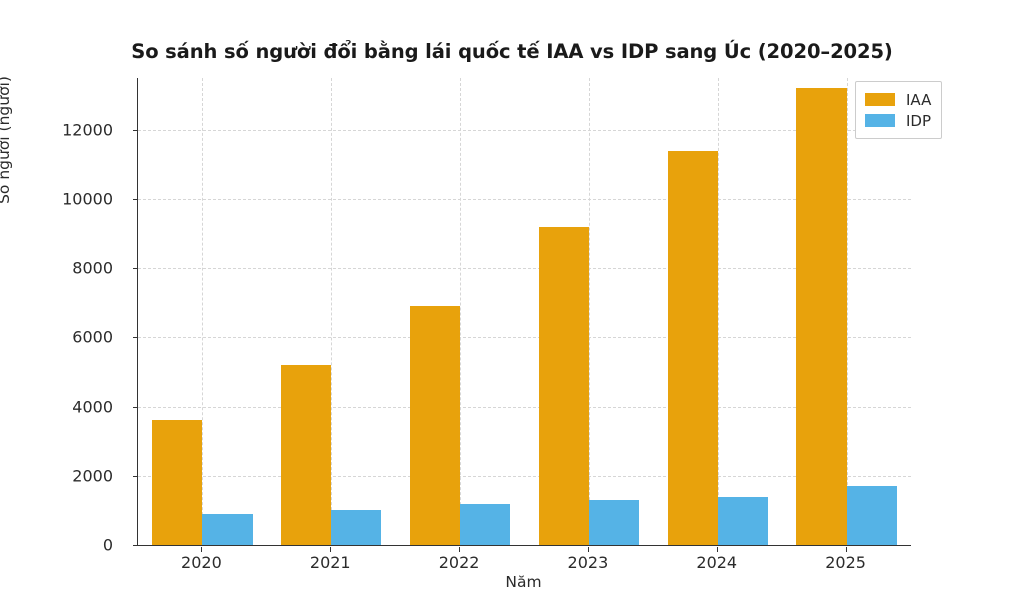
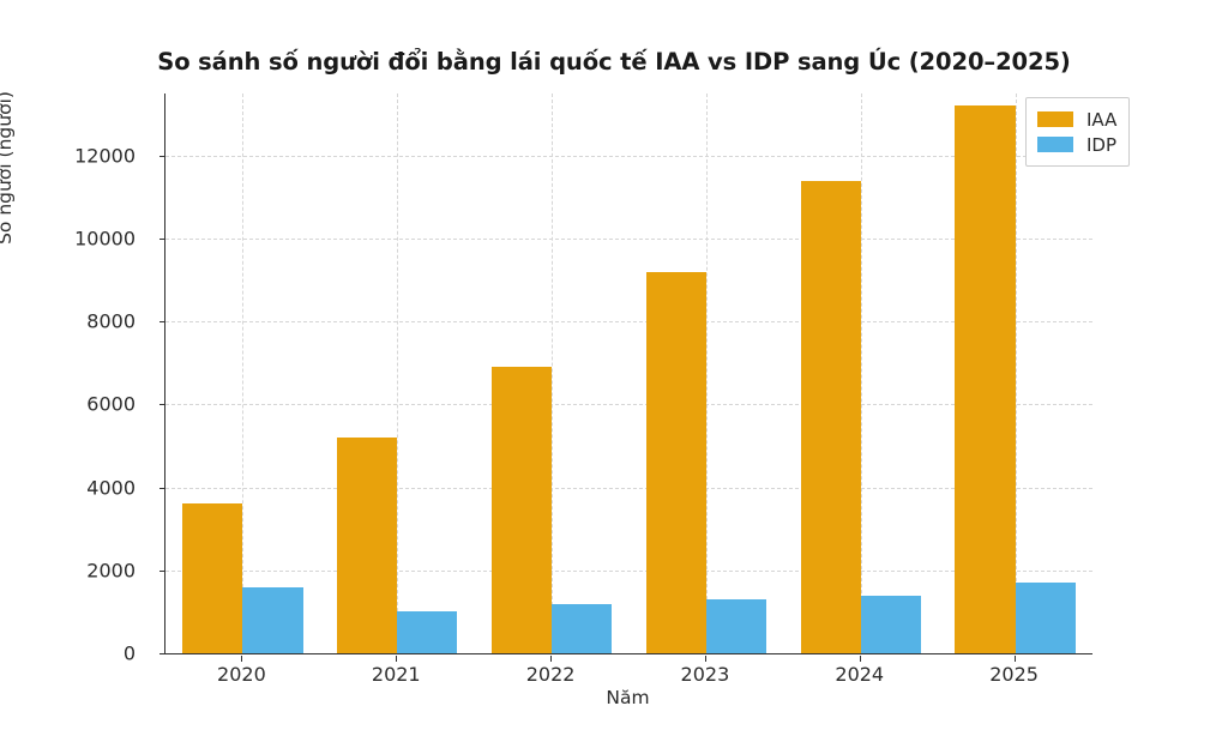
IDP/2020: 900 -> 1600
